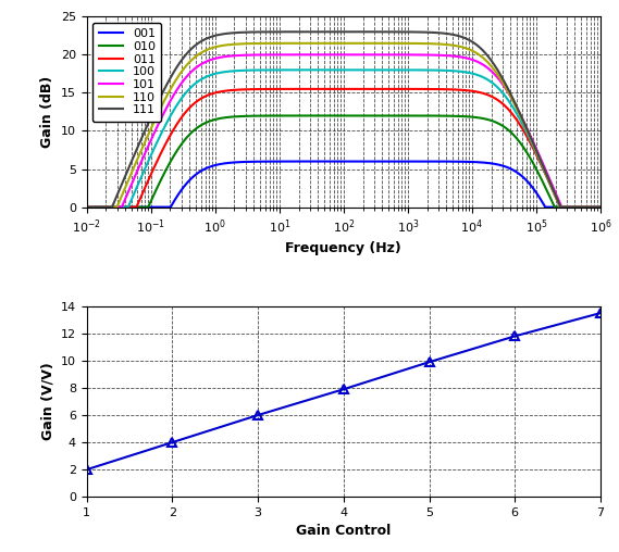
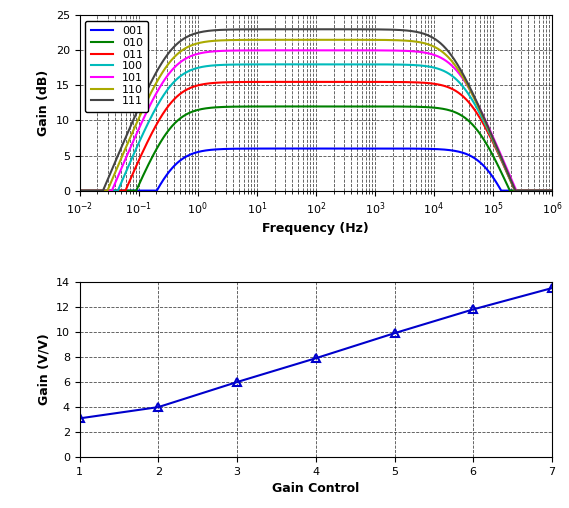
1: 2.0 -> 3.1
